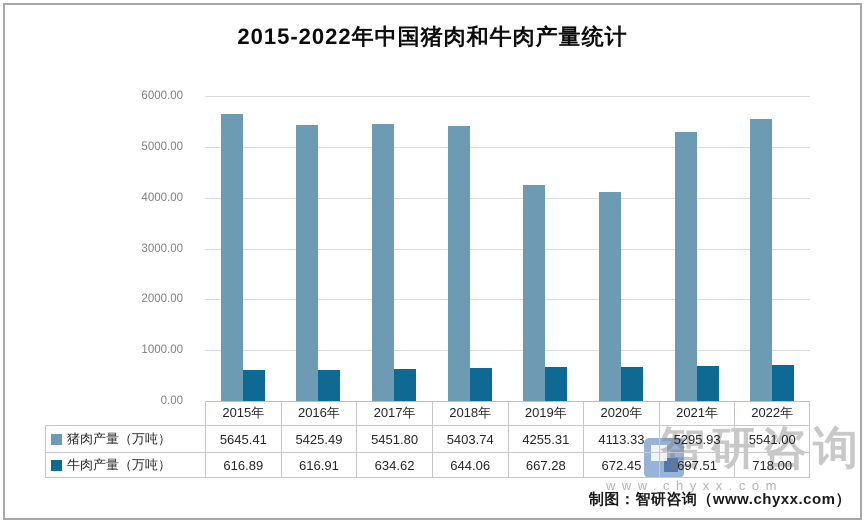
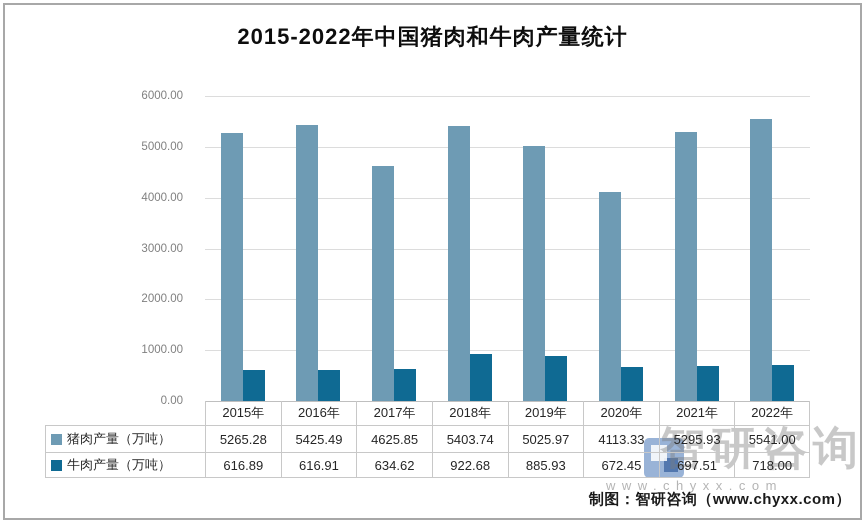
猪肉产量（万吨）/2015年: 5645.41 -> 5265.28
猪肉产量（万吨）/2017年: 5451.80 -> 4625.85
牛肉产量（万吨）/2018年: 644.06 -> 922.68
猪肉产量（万吨）/2019年: 4255.31 -> 5025.97
牛肉产量（万吨）/2019年: 667.28 -> 885.93
